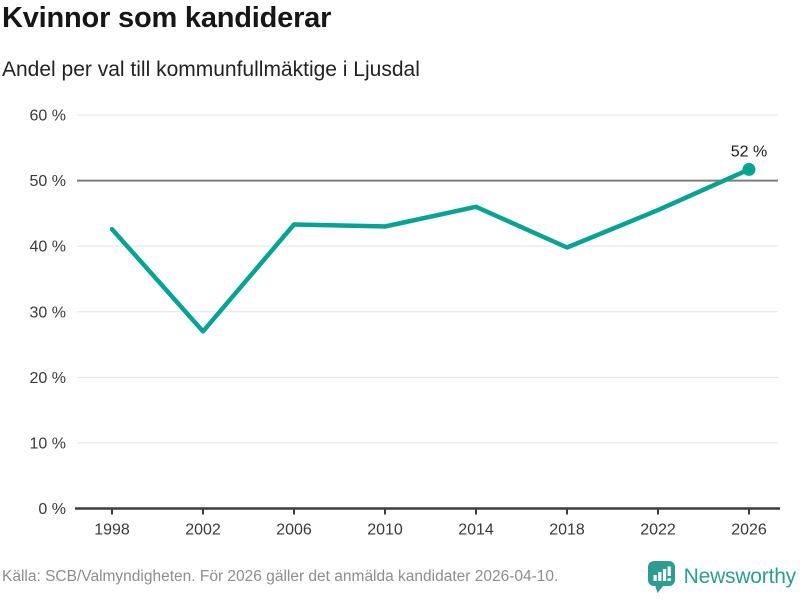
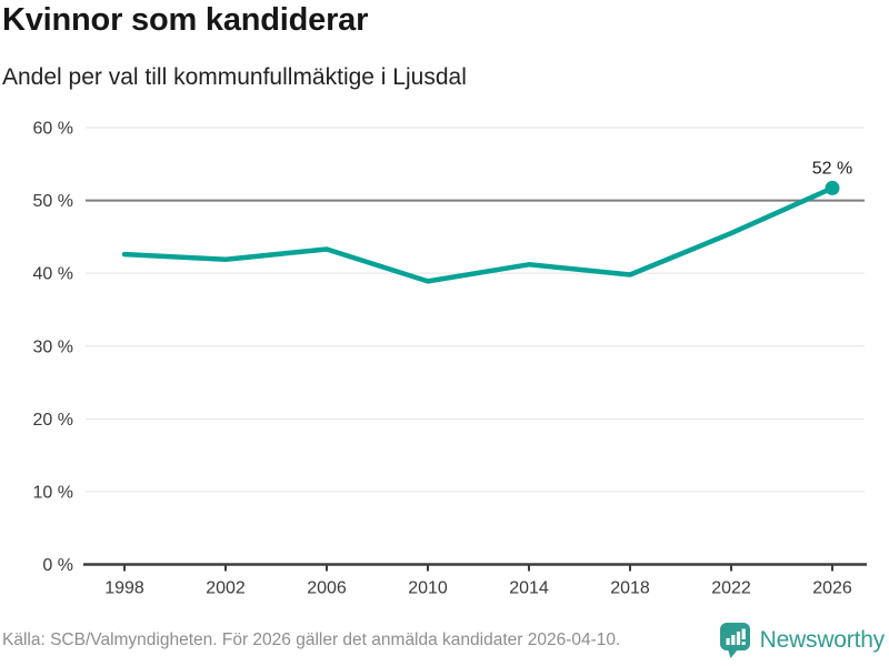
2002: 27% -> 42%
2010: 43% -> 39%
2014: 46% -> 41%
